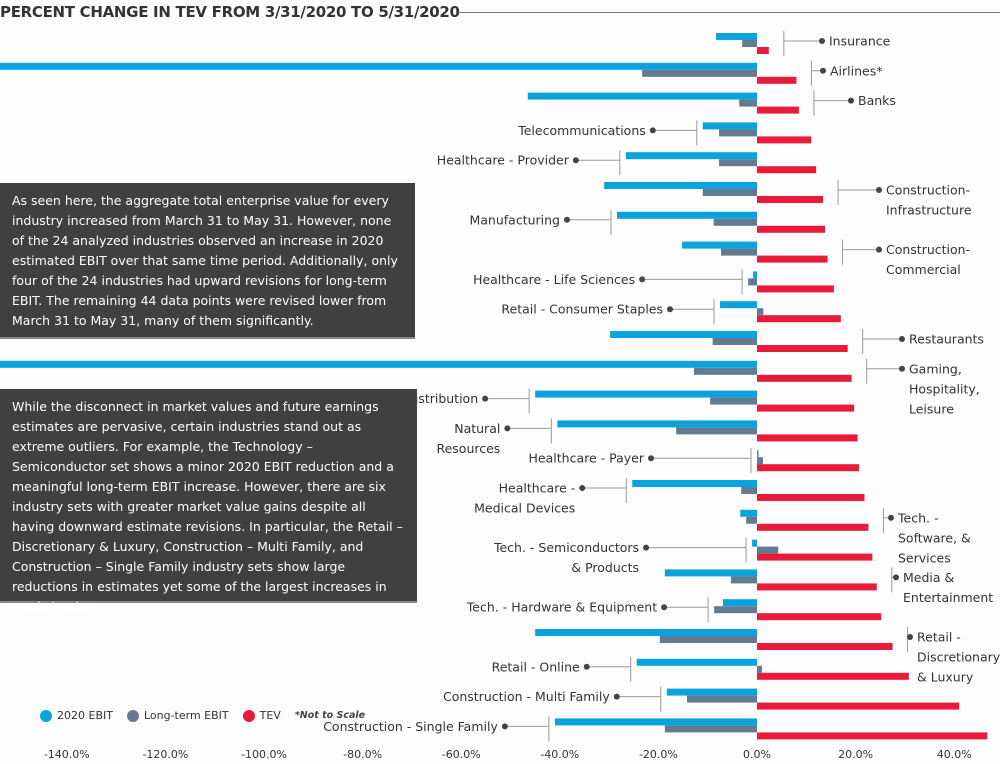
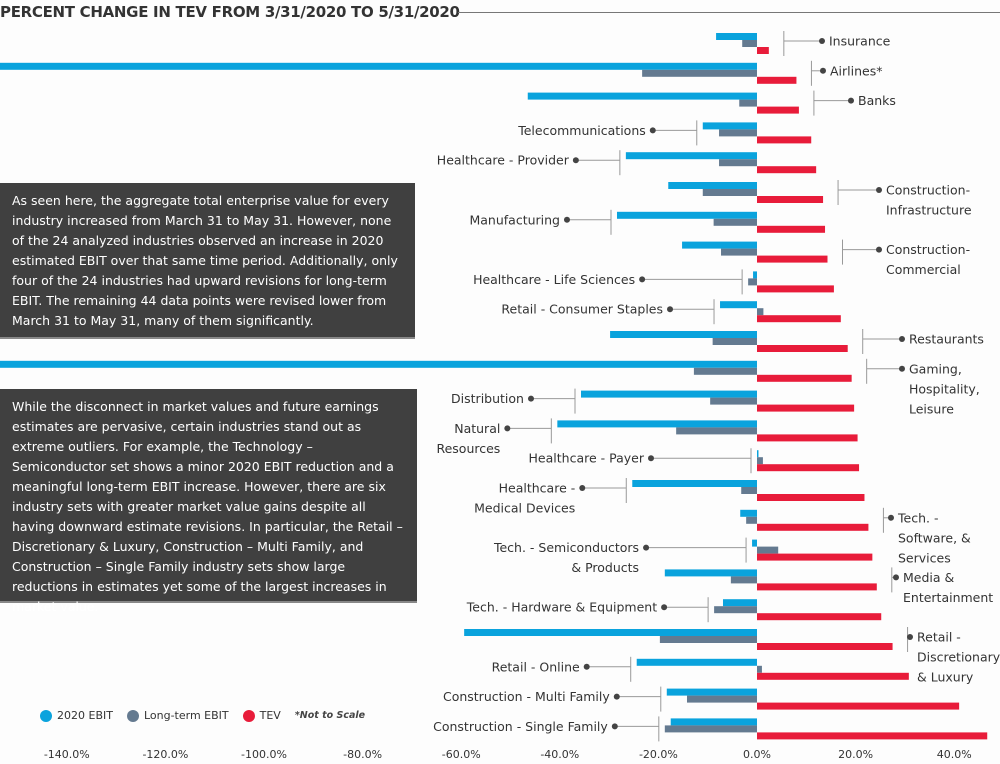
2020 EBIT/Construction- Infrastructure: -31% -> -18%
2020 EBIT/Distribution: -45% -> -36%
2020 EBIT/Retail - Discretionary & Luxury: -45% -> -59%
2020 EBIT/Construction - Single Family: -41% -> -18%
